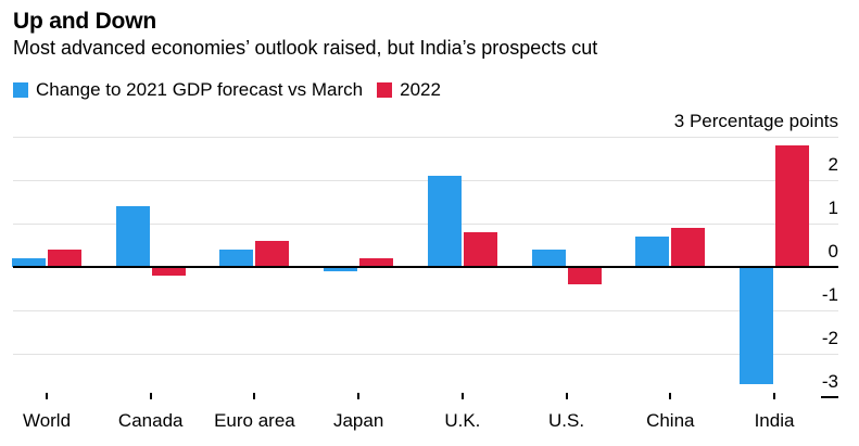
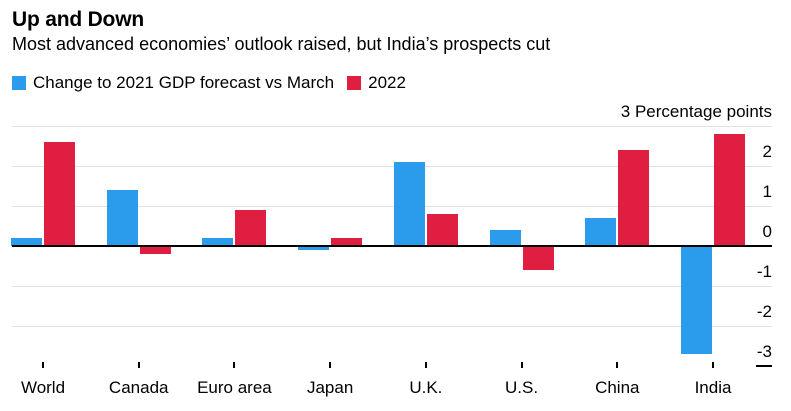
2022/World: 0.4 -> 2.6
Change to 2021 GDP forecast vs March/Euro area: 0.4 -> 0.2
2022/Euro area: 0.6 -> 0.9
2022/U.S.: -0.4 -> -0.6
2022/China: 0.9 -> 2.4
